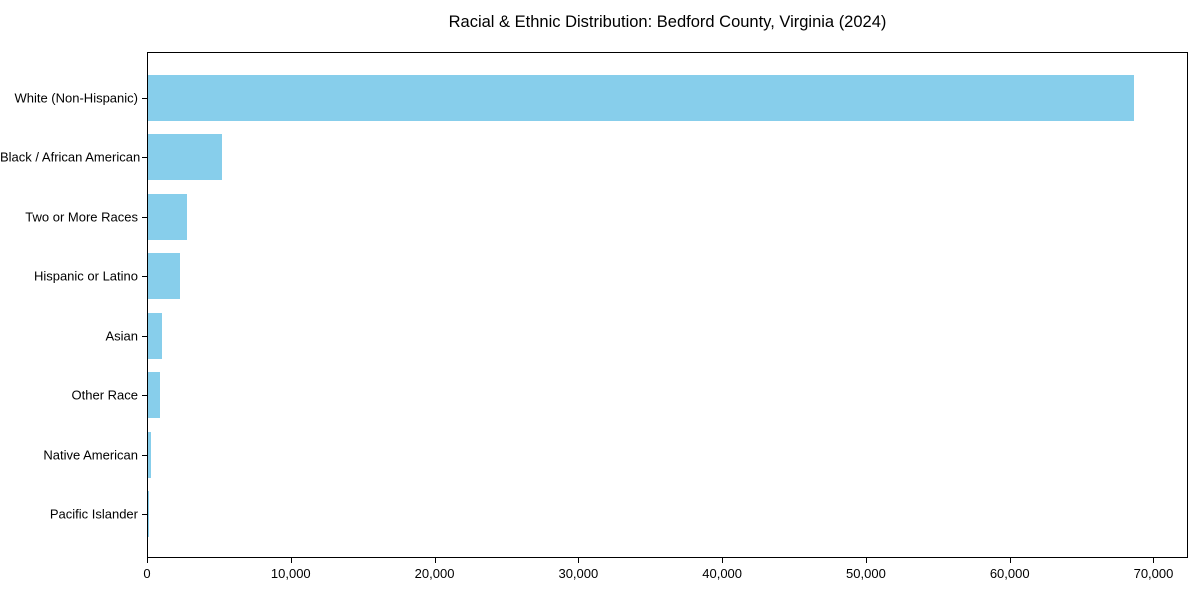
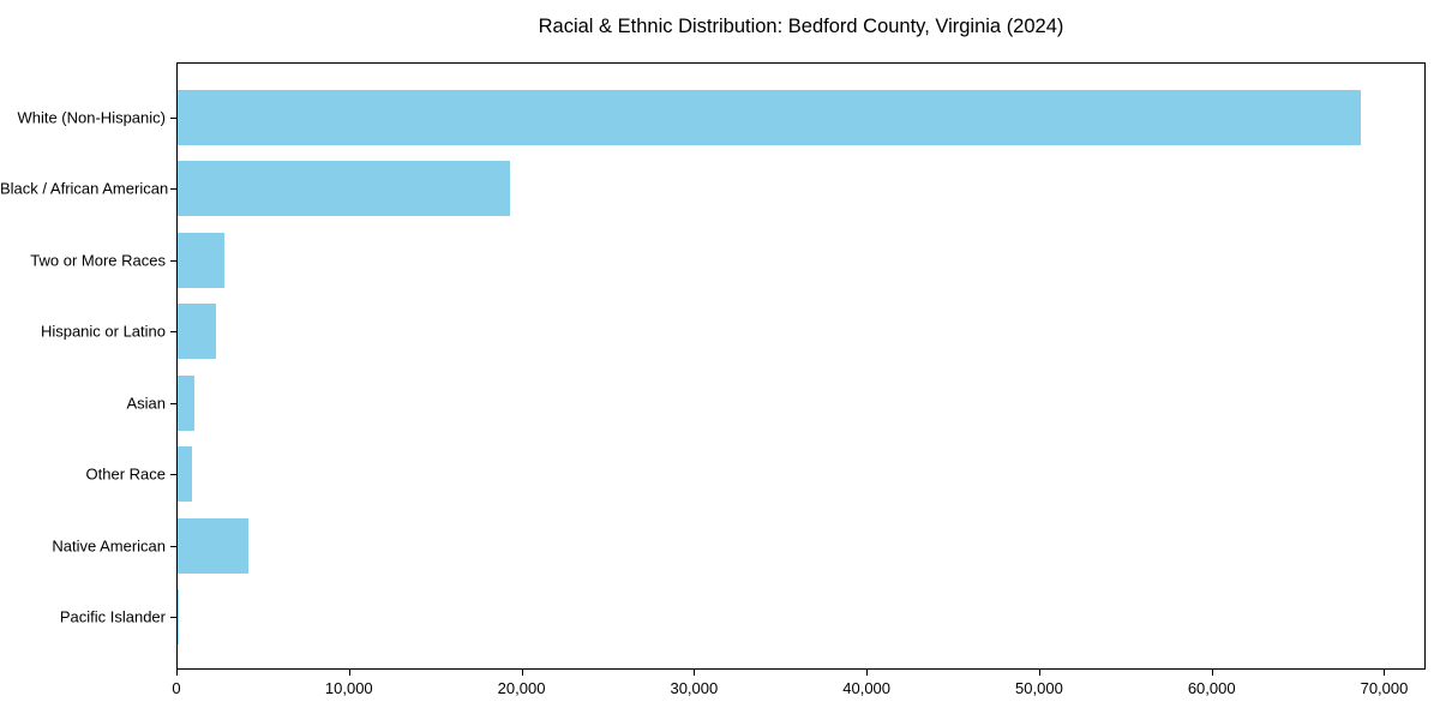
Black / African American: 5200 -> 19300
Native American: 200 -> 4100
